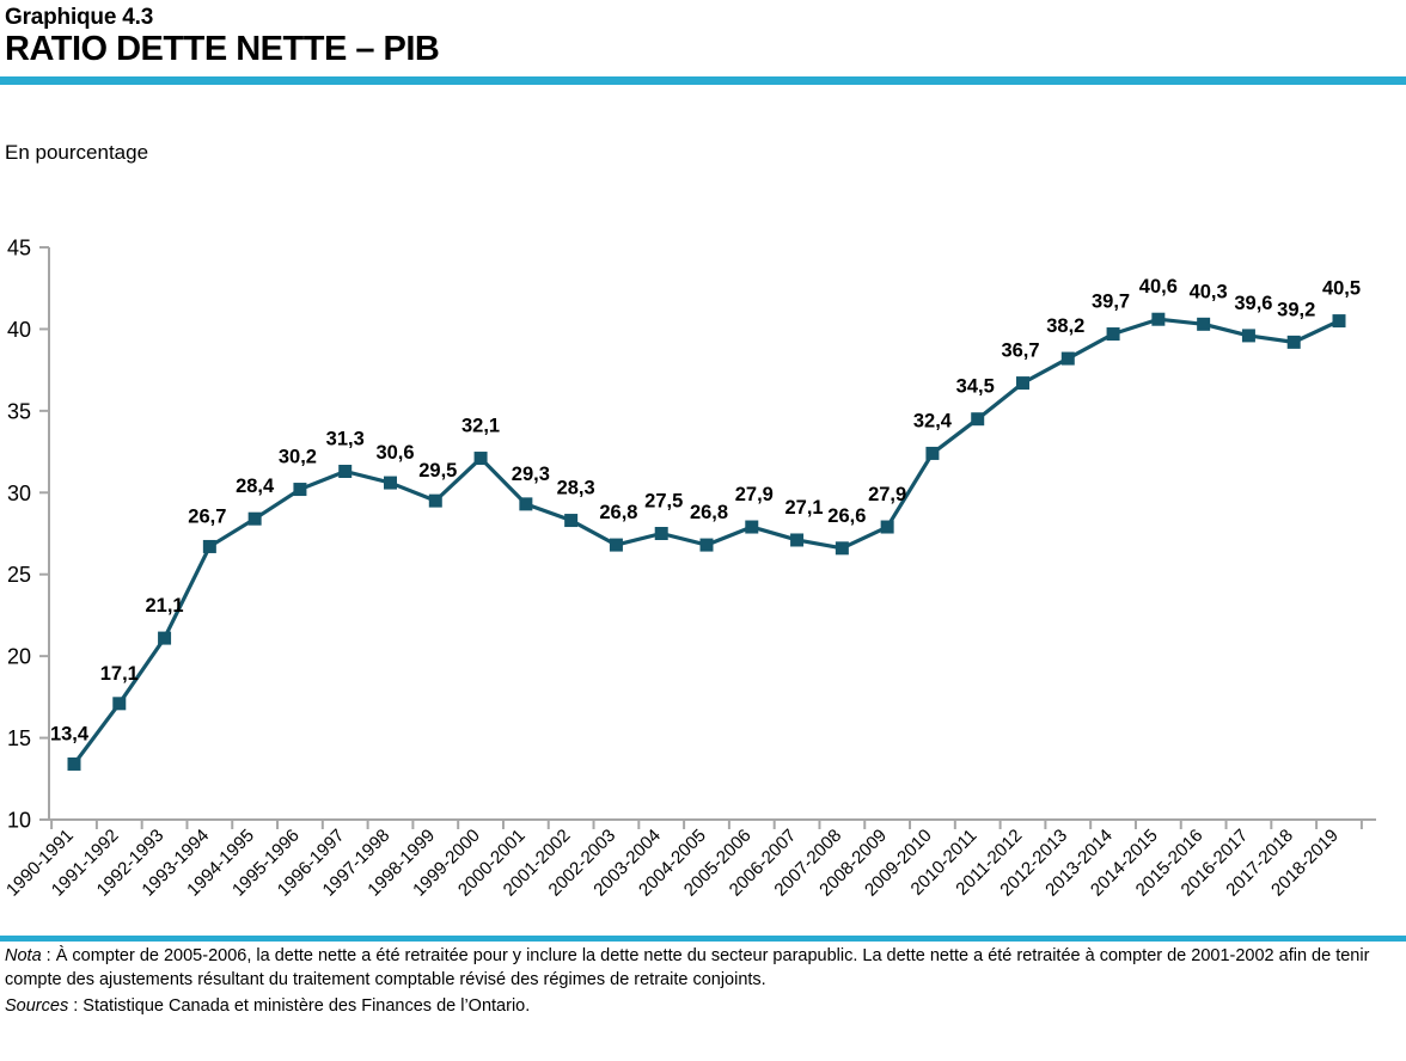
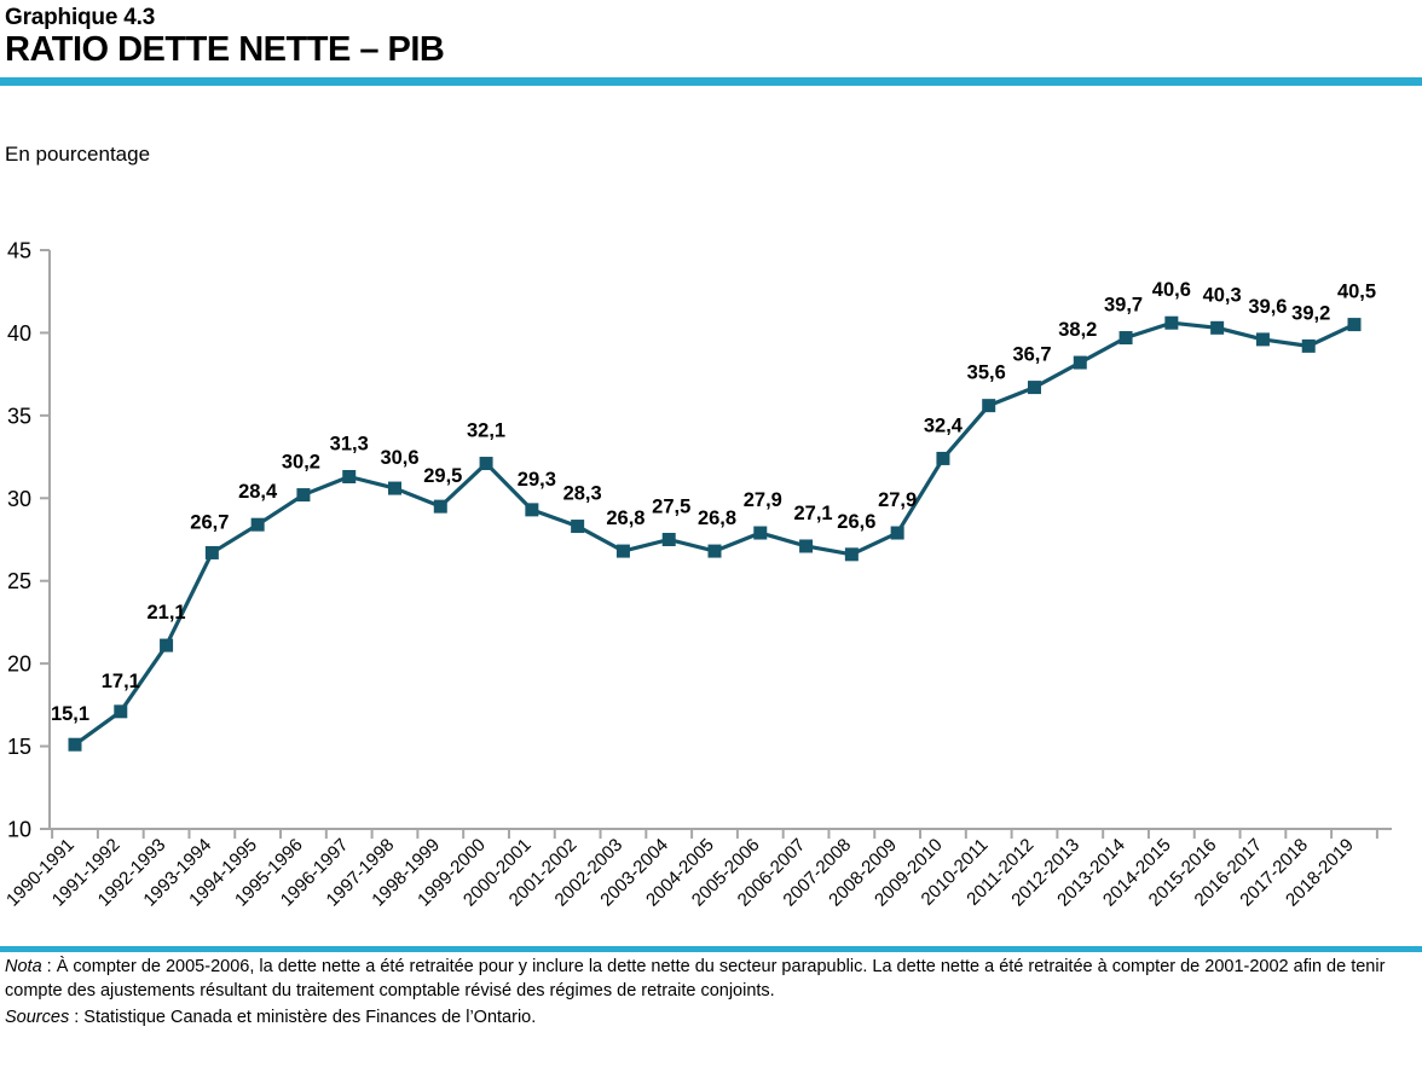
1990-1991: 13,4 -> 15,1
2010-2011: 34,5 -> 35,6
